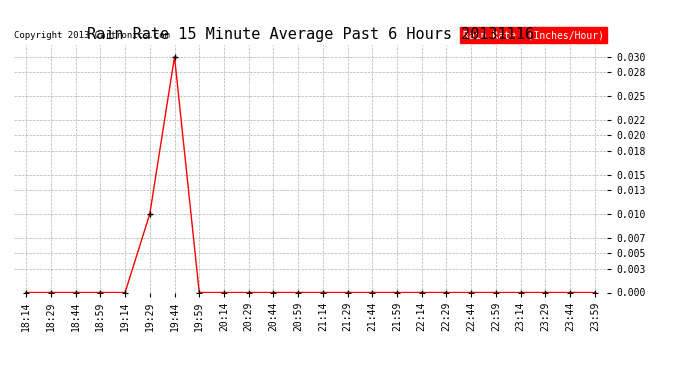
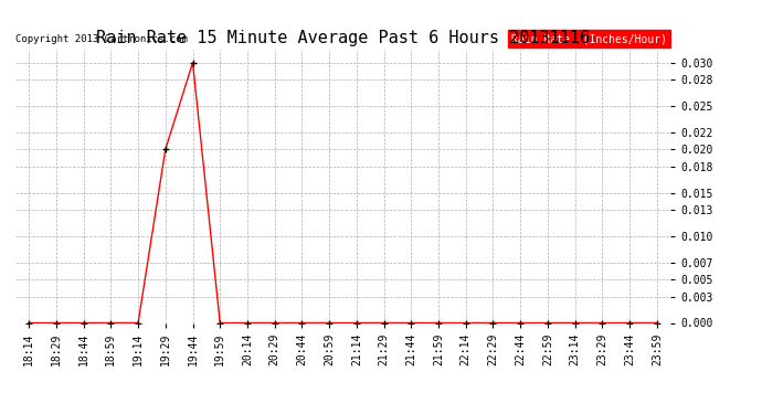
19:29: 0.01 -> 0.02
